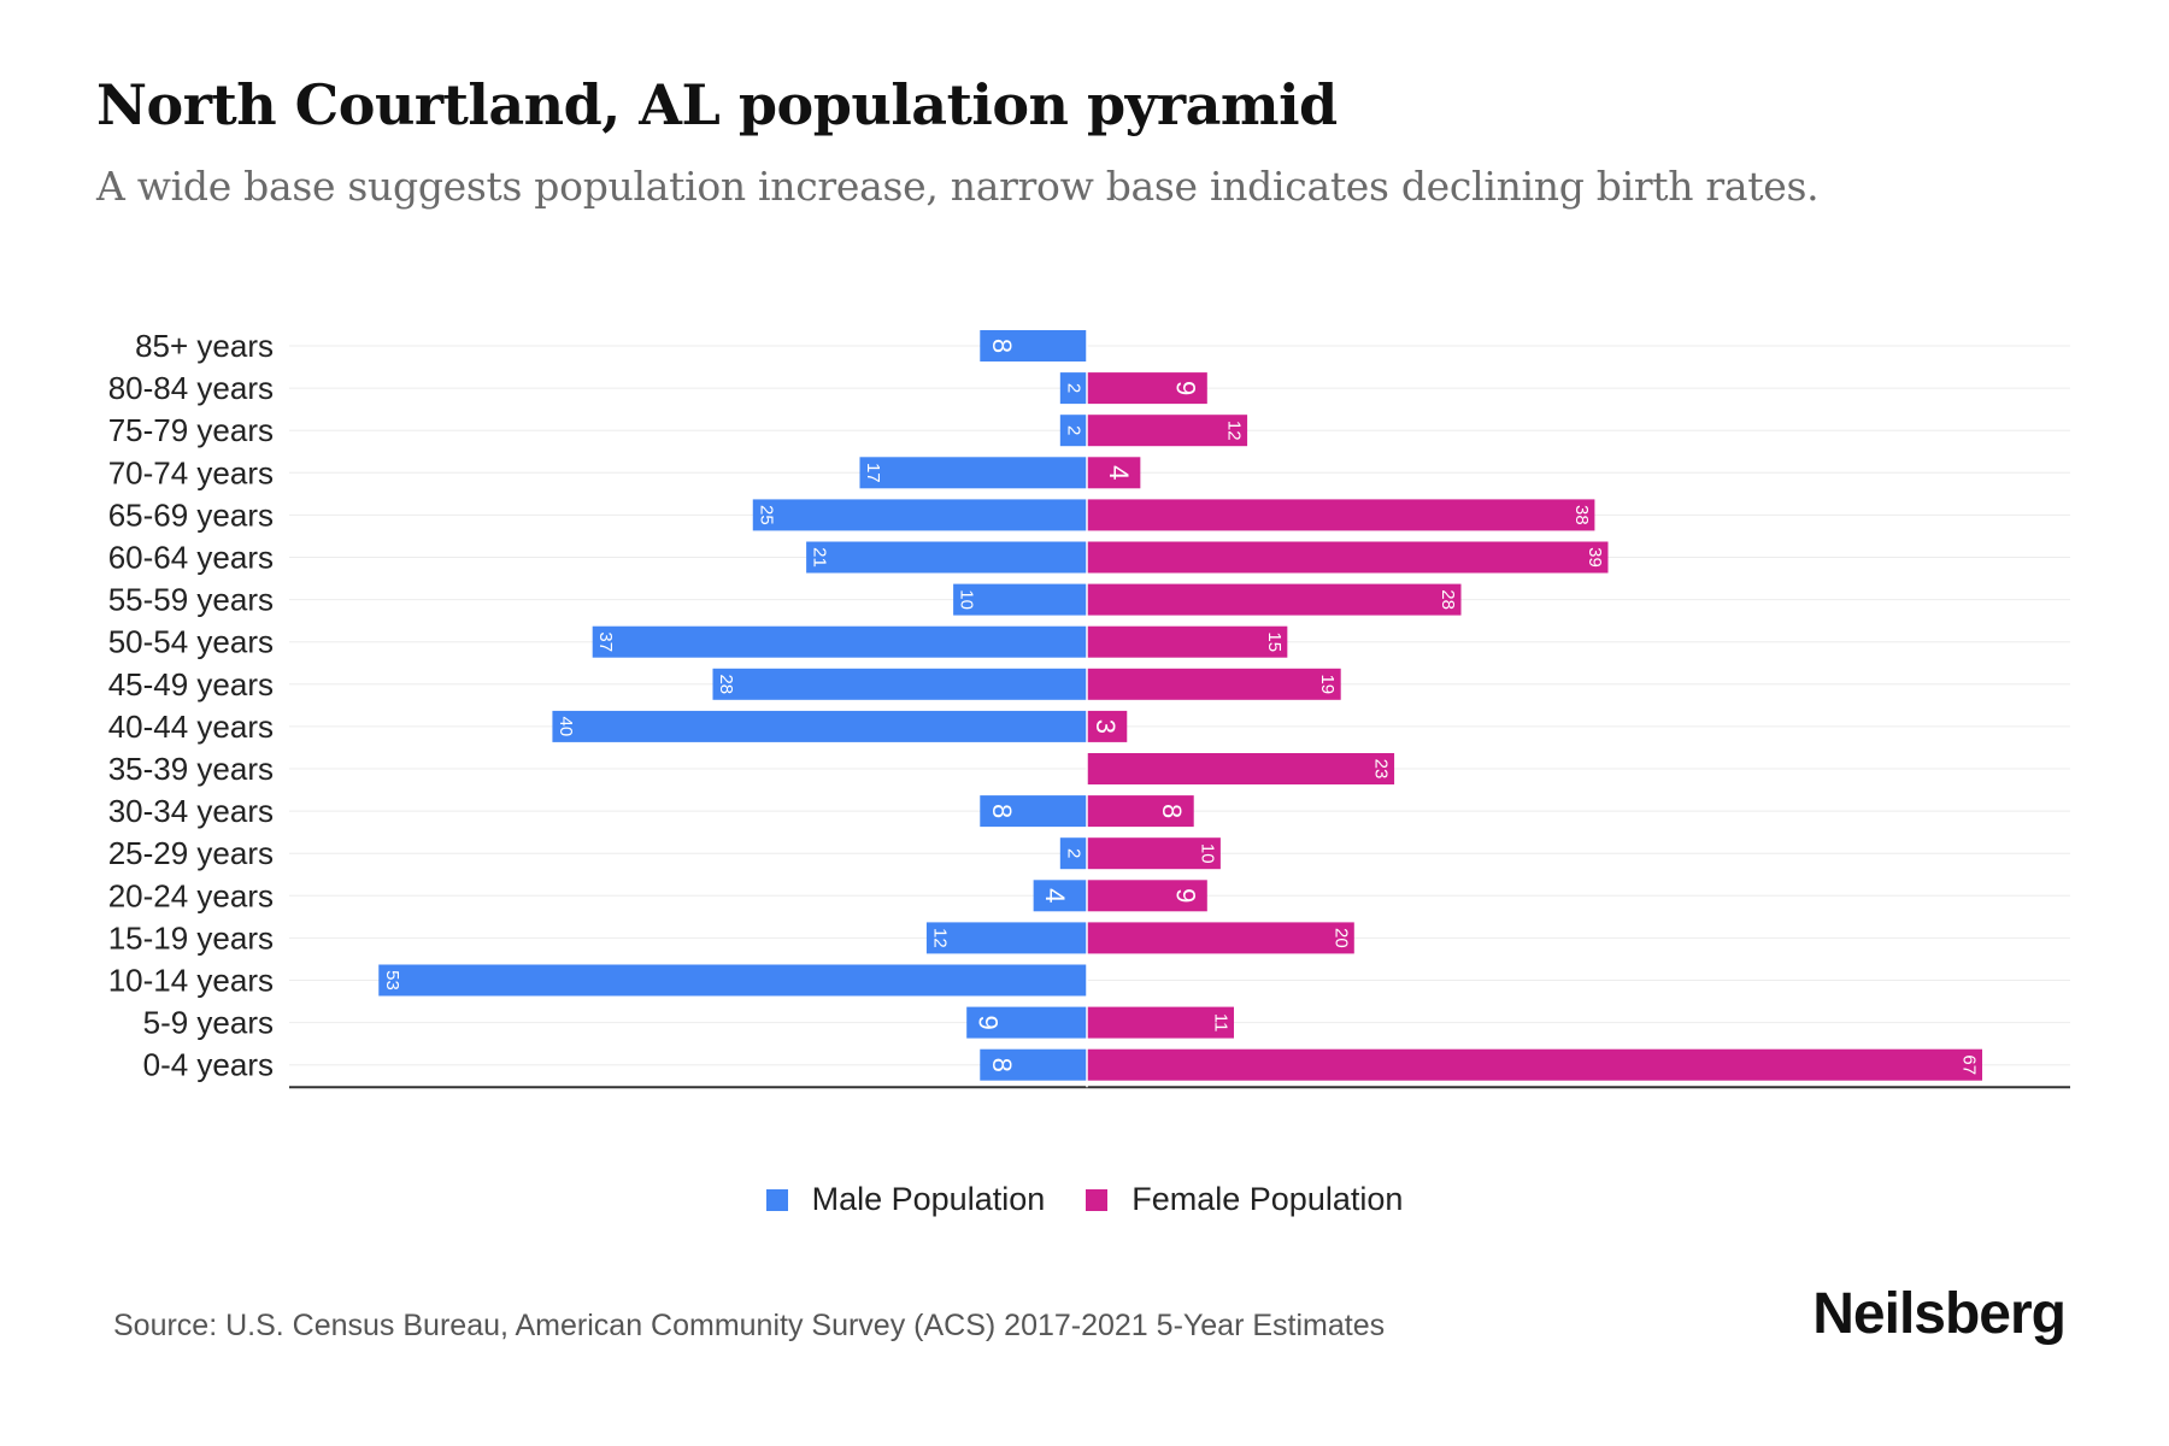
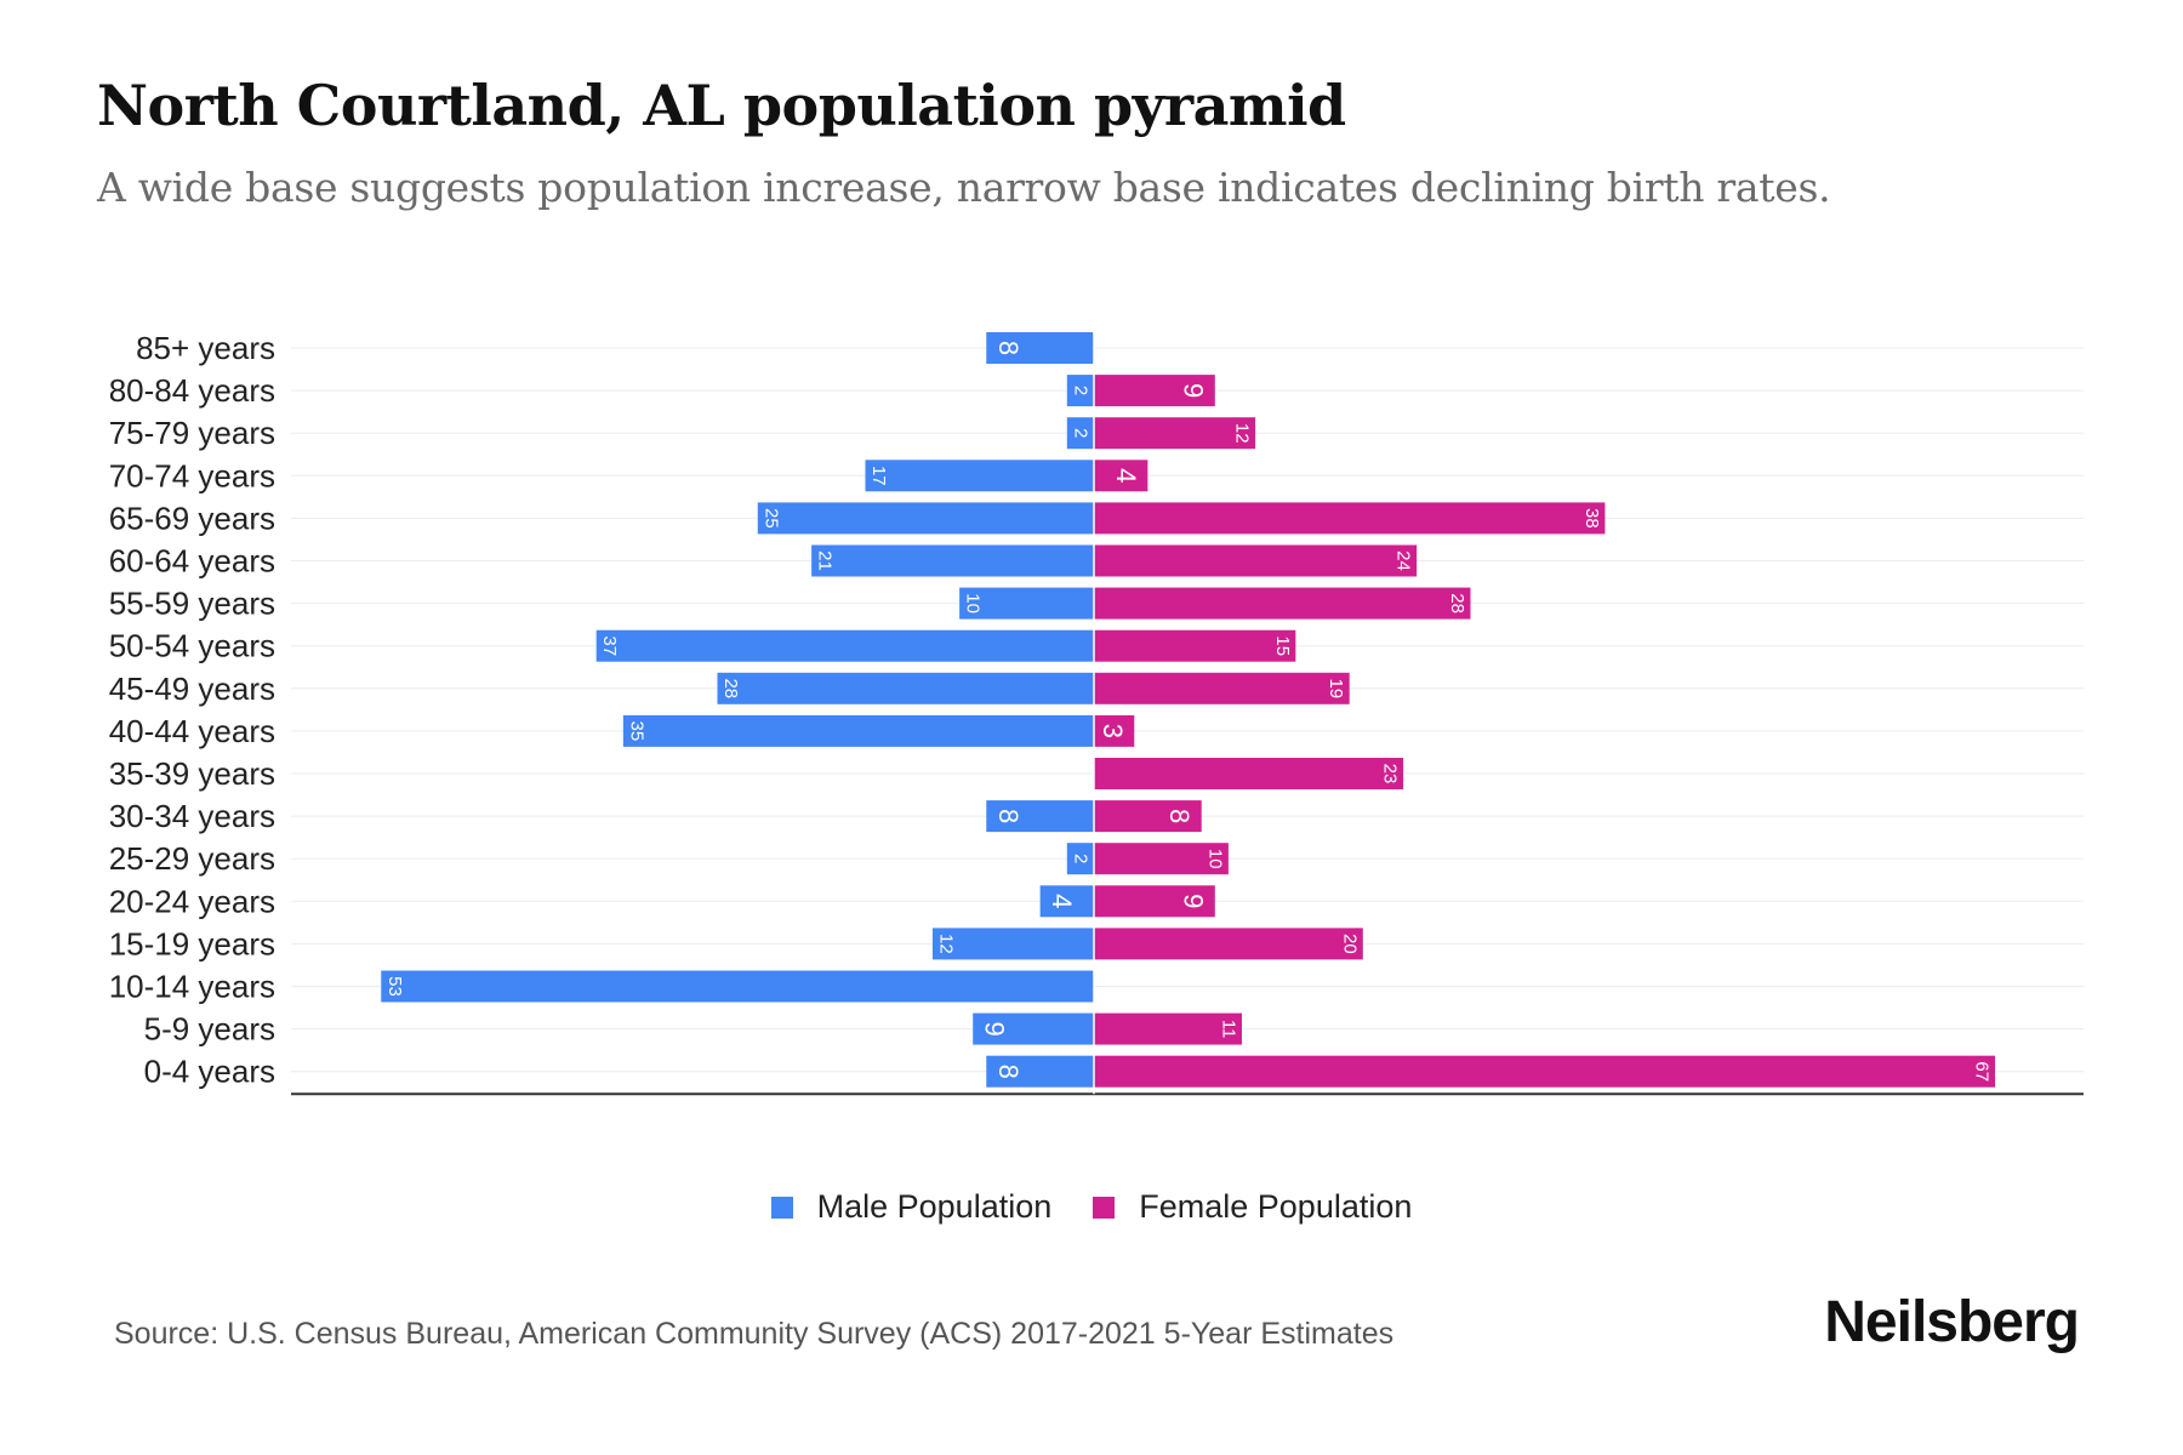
Female Population/60-64 years: 39 -> 24
Male Population/40-44 years: 40 -> 35
